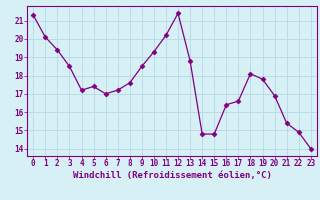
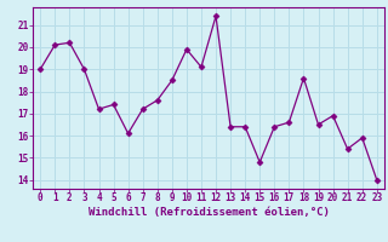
0: 21.3 -> 19.0
2: 19.4 -> 20.2
3: 18.5 -> 19.0
6: 17.0 -> 16.1
10: 19.3 -> 19.9
11: 20.2 -> 19.1
13: 18.8 -> 16.4
14: 14.8 -> 16.4
18: 18.1 -> 18.6
19: 17.8 -> 16.5
22: 14.9 -> 15.9
